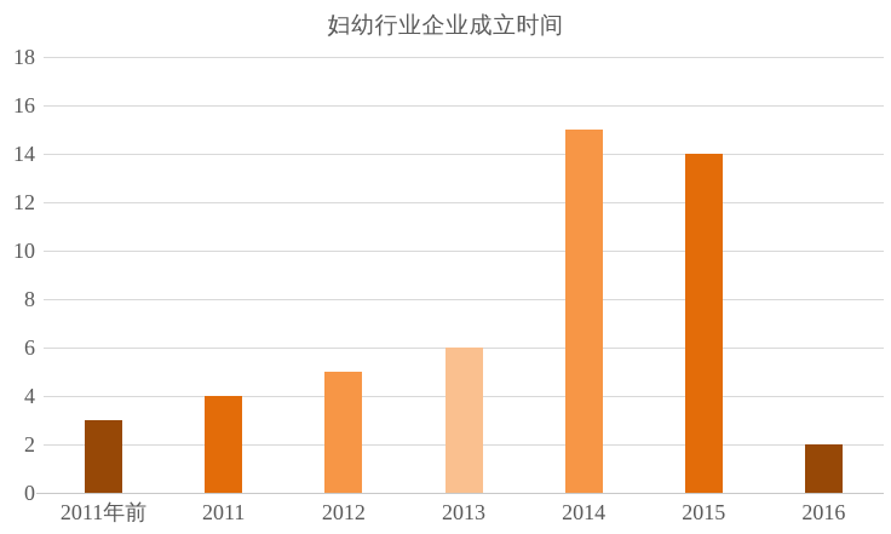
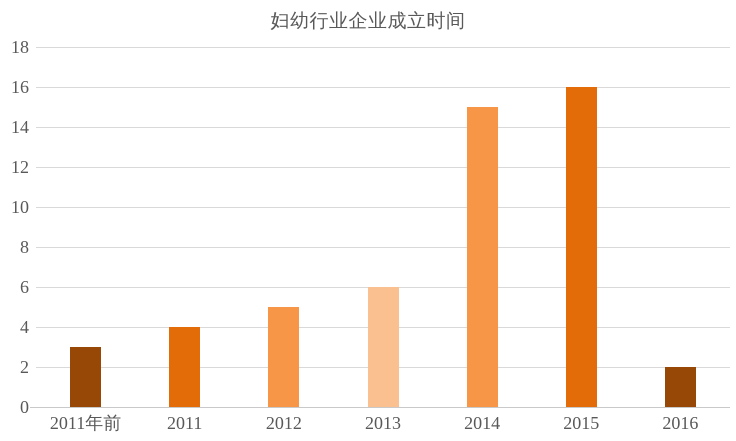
2015: 14 -> 16
